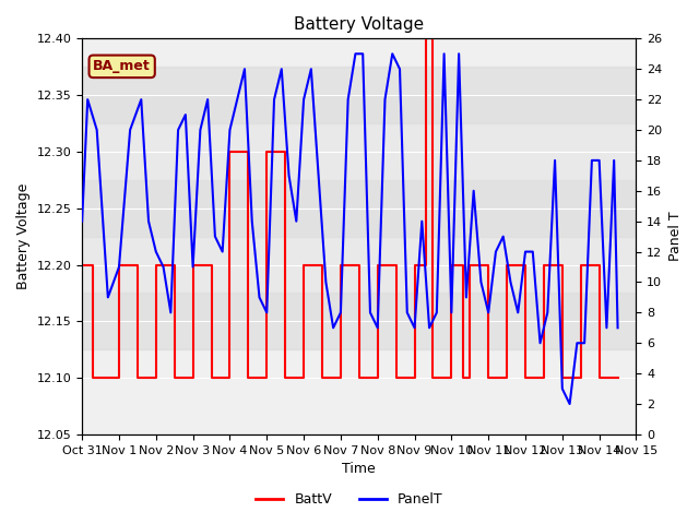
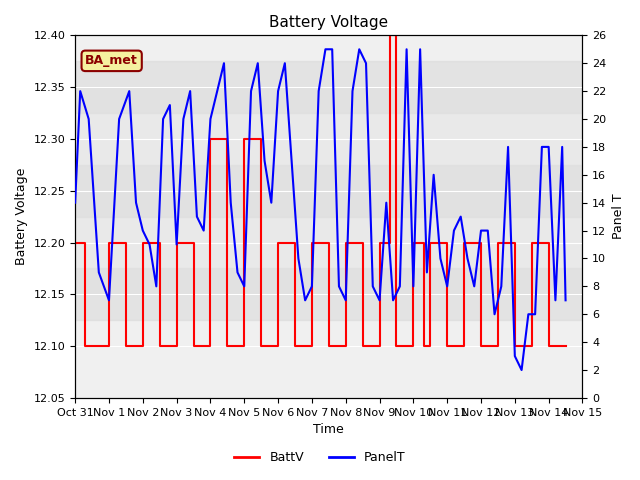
PanelT/Nov 1: 11 -> 7
